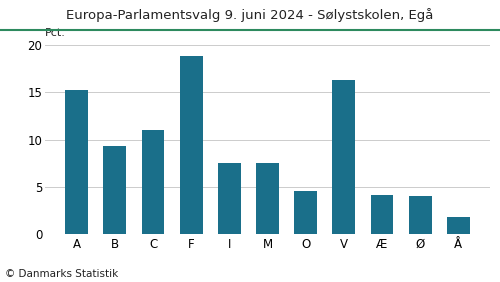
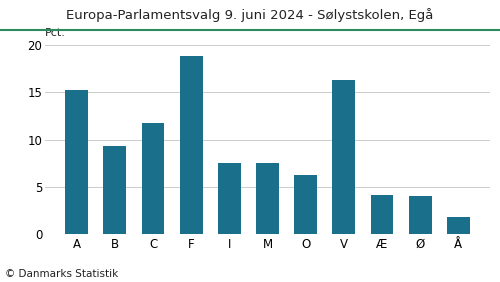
C: 11.0 -> 11.8
O: 4.6 -> 6.2
